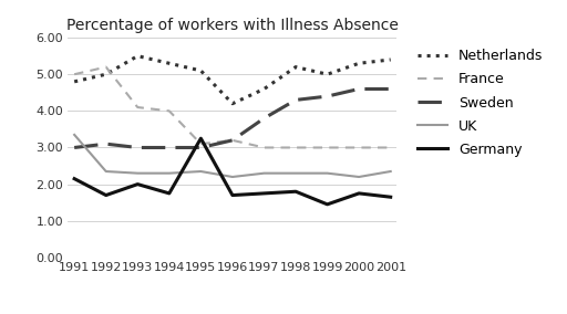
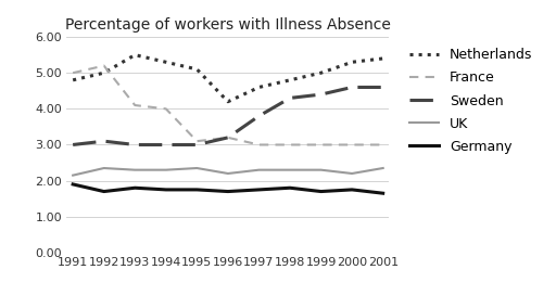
UK/1991: 3.35 -> 2.15
Germany/1991: 2.15 -> 1.90
Germany/1993: 2.00 -> 1.80
Germany/1995: 3.25 -> 1.75
Netherlands/1998: 5.2 -> 4.8
Germany/1999: 1.45 -> 1.70
